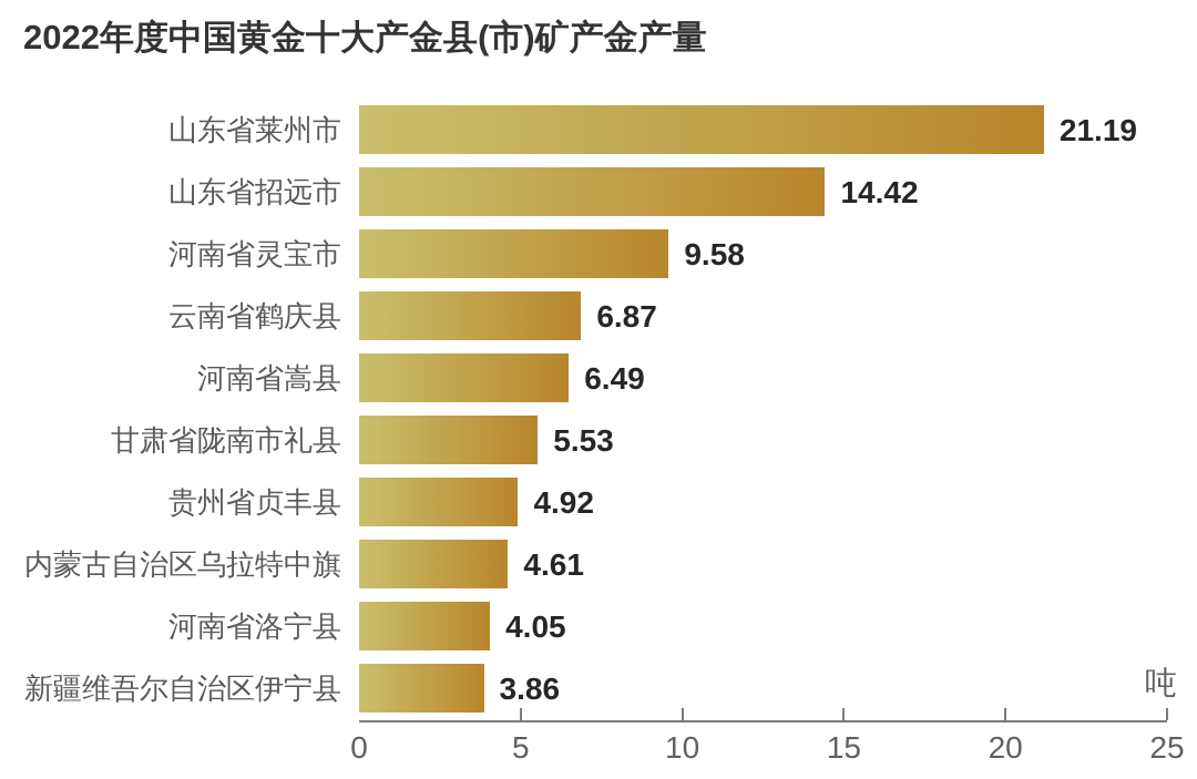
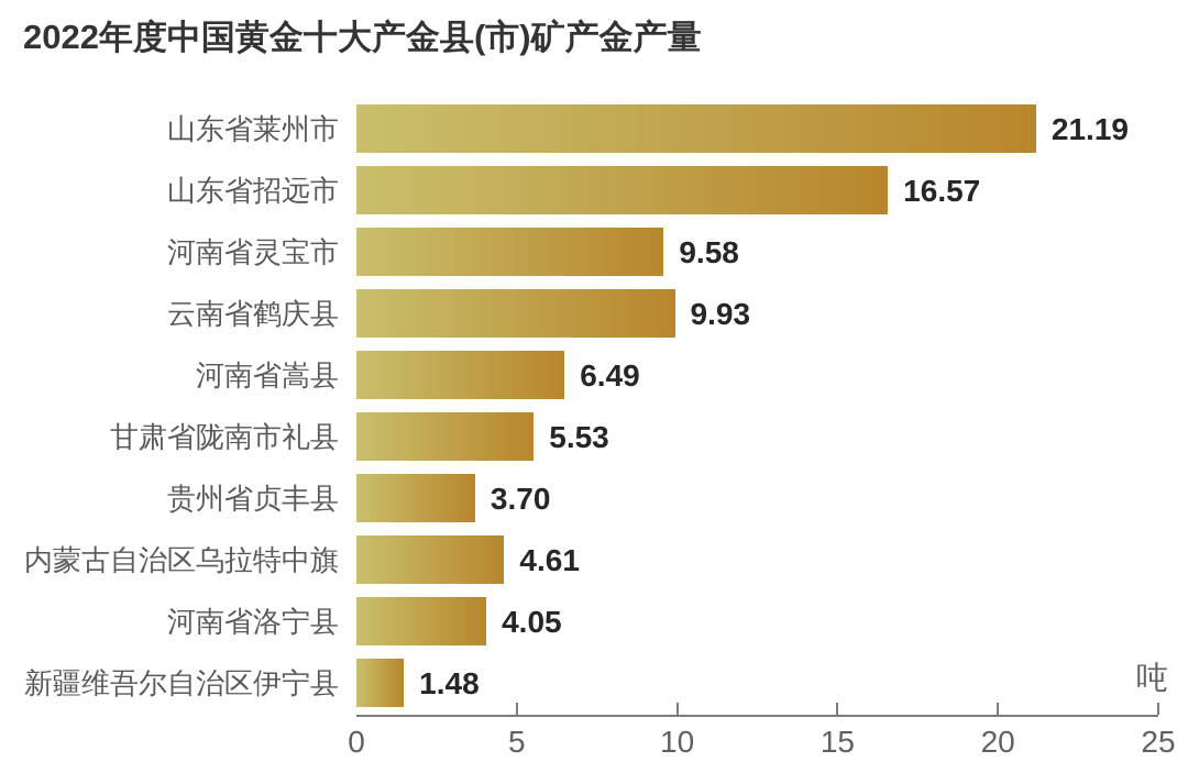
山东省招远市: 14.42 -> 16.57
云南省鹤庆县: 6.87 -> 9.93
贵州省贞丰县: 4.92 -> 3.70
新疆维吾尔自治区伊宁县: 3.86 -> 1.48
